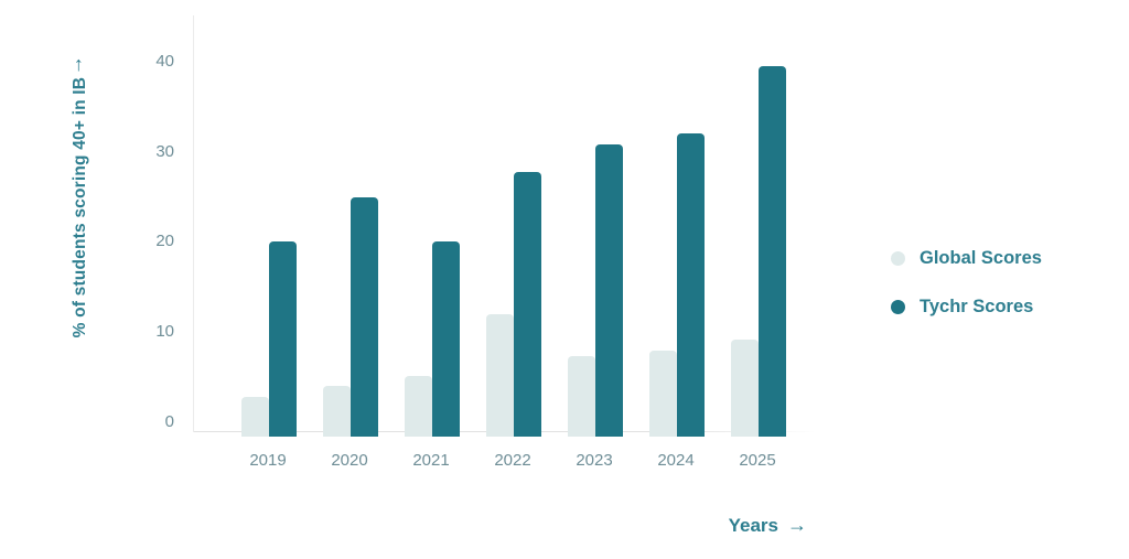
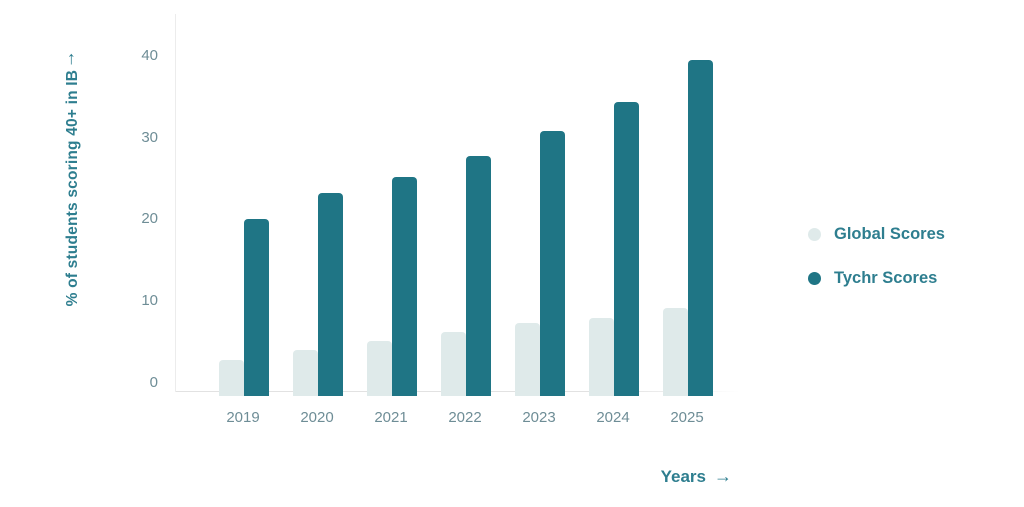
Tychr Scores/2020: 25 -> 23
Tychr Scores/2021: 20 -> 25
Global Scores/2022: 12 -> 6
Tychr Scores/2024: 32 -> 34
